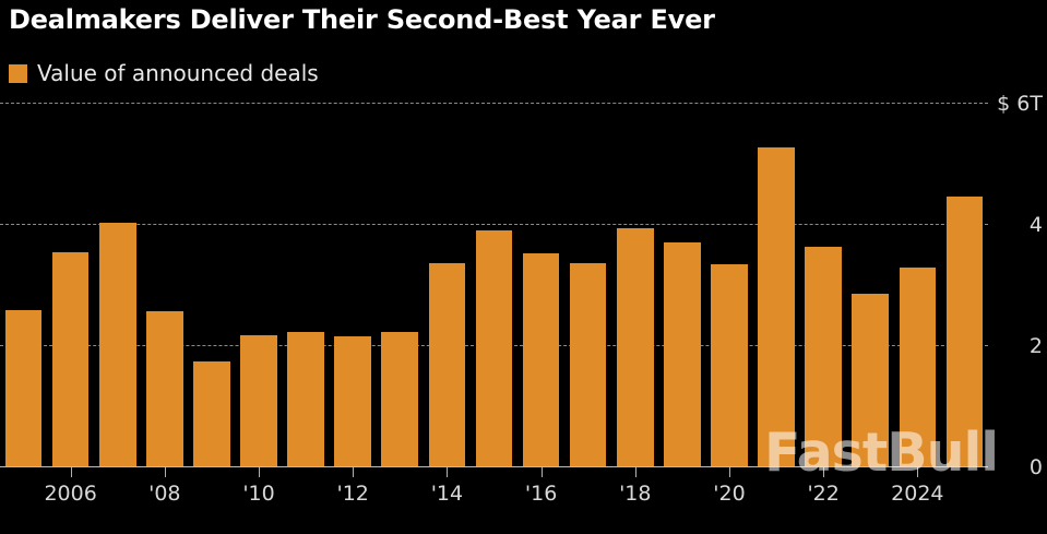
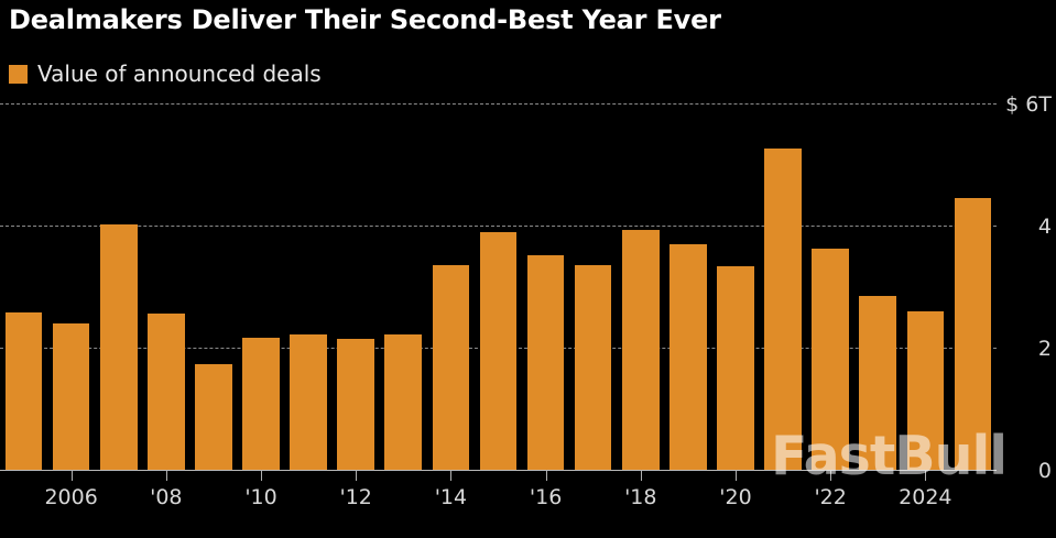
2006: 3.5 -> 2.4
2024: 3.3 -> 2.6
